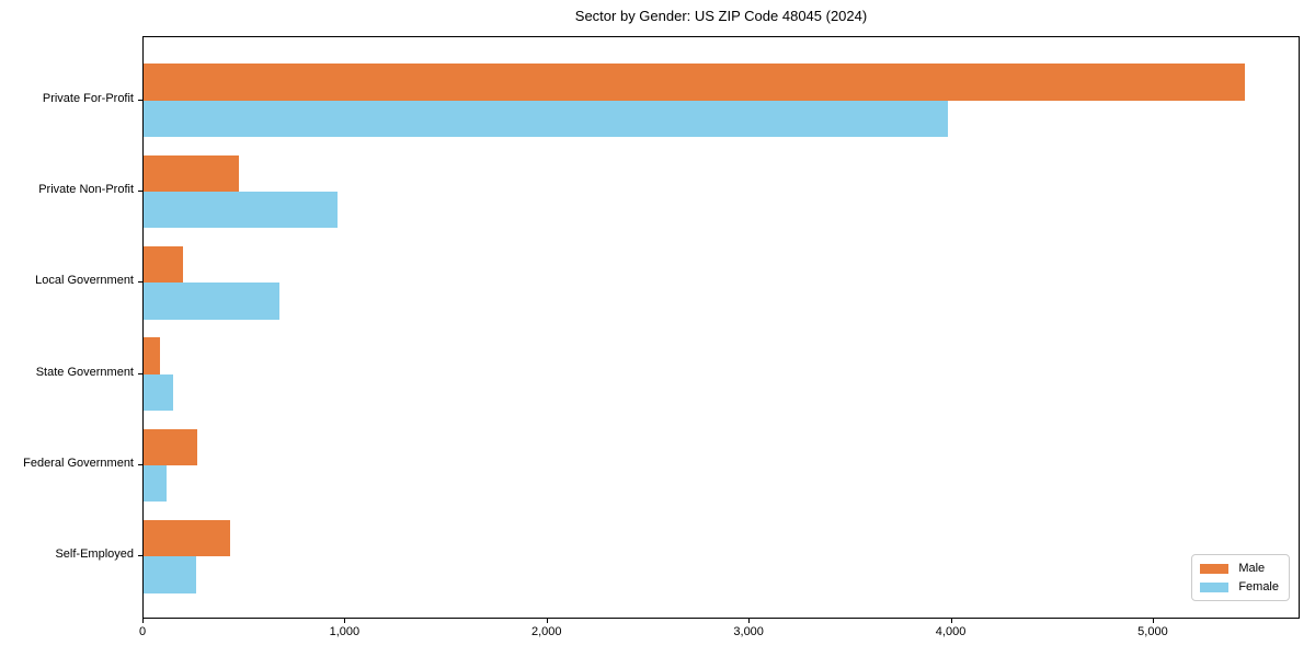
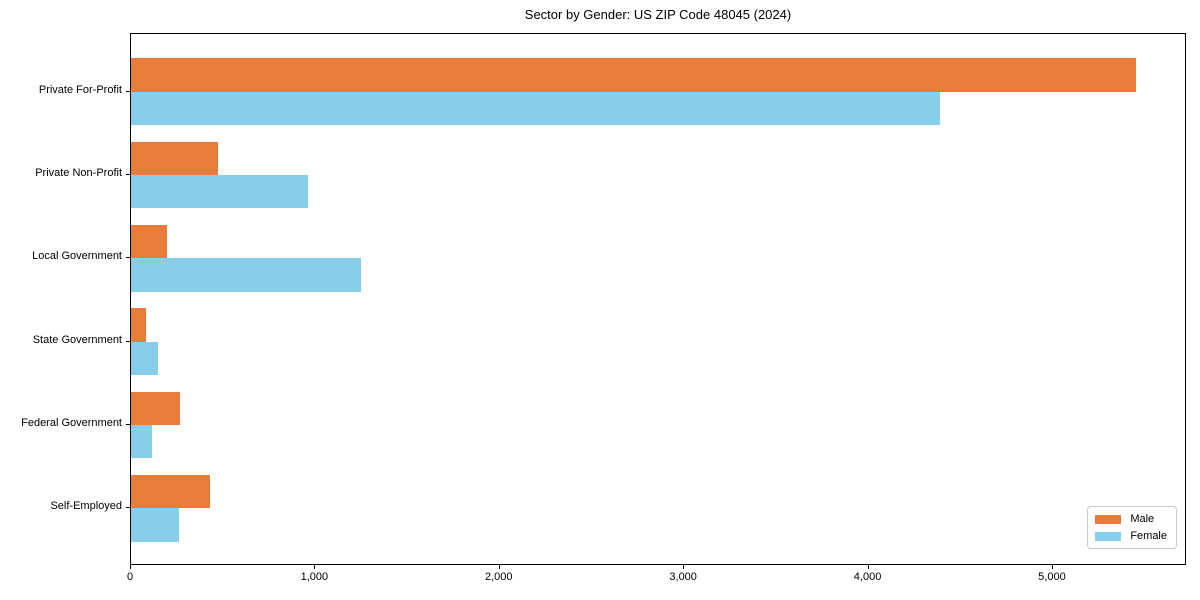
Female/Private For-Profit: 3980 -> 4390
Female/Local Government: 680 -> 1250
